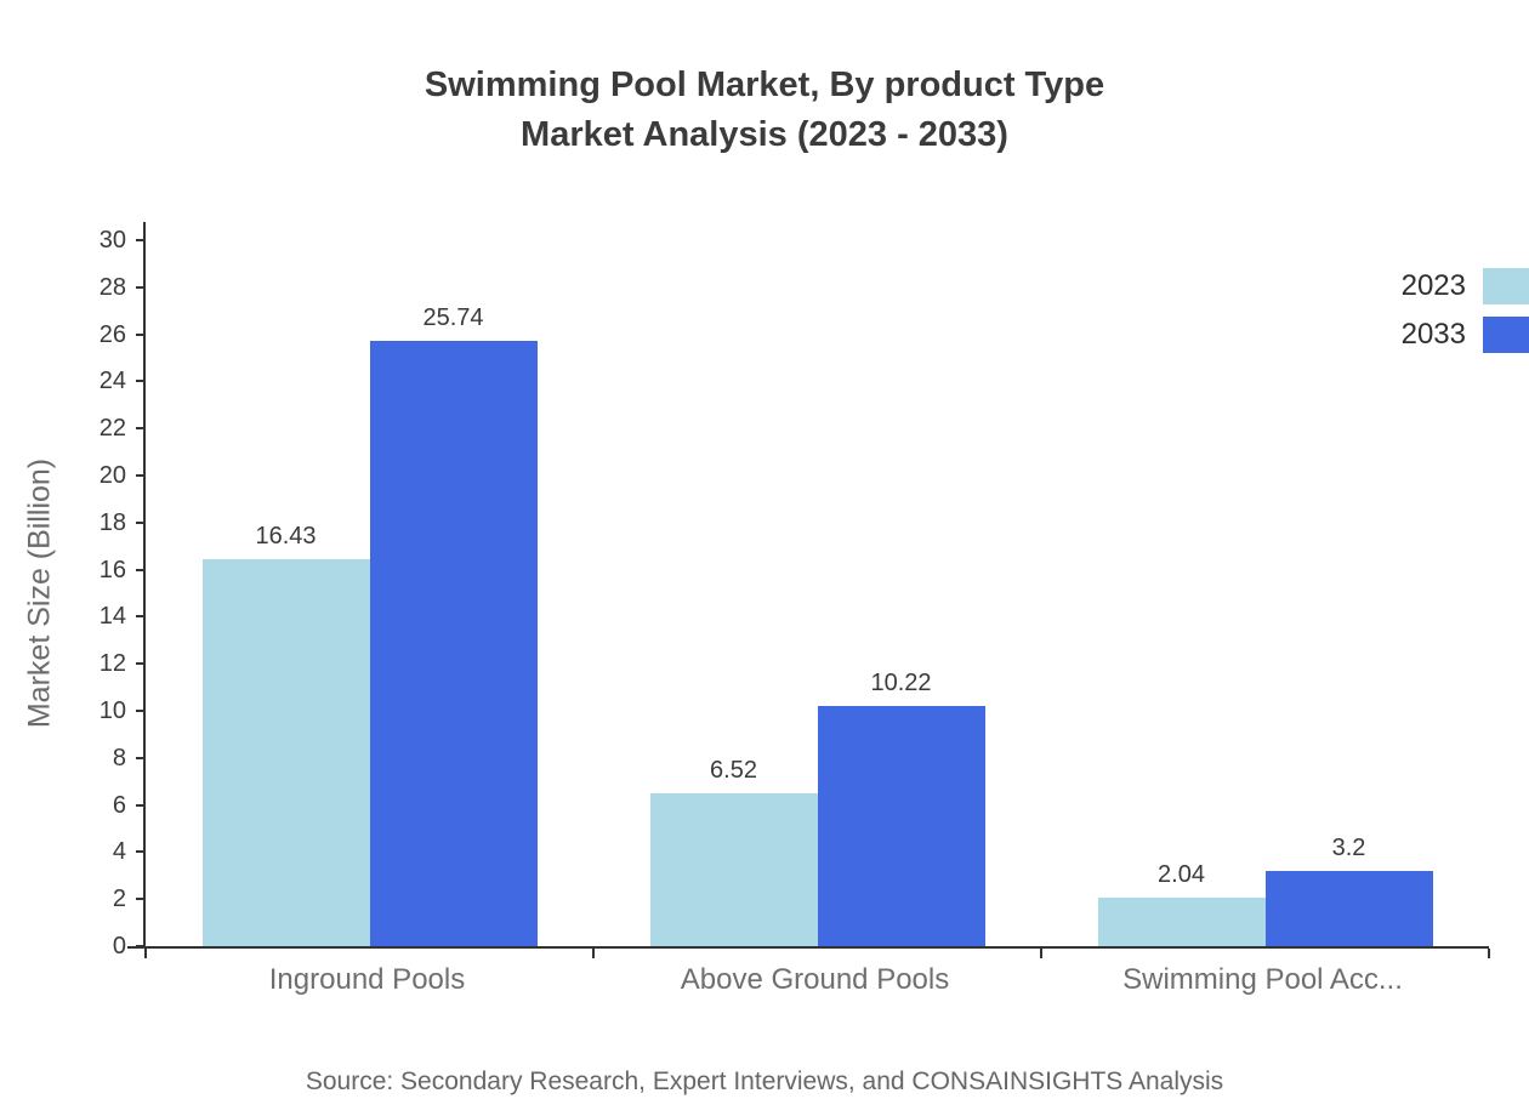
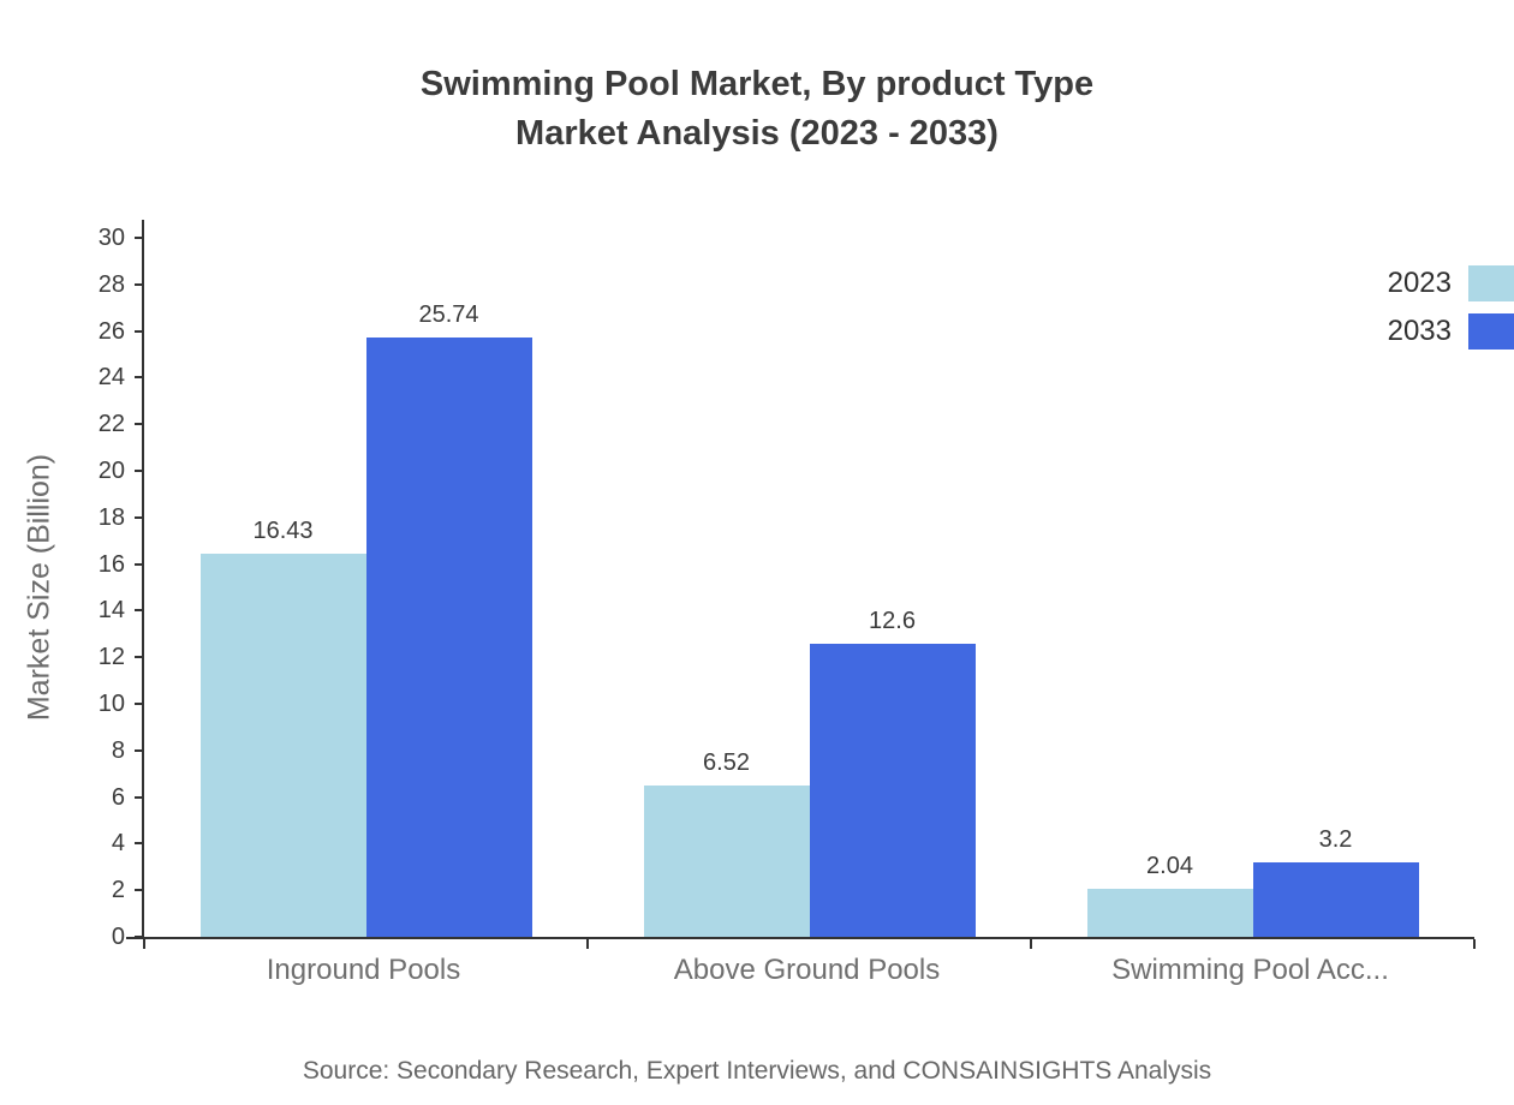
2033/Above Ground Pools: 10.22 -> 12.6
